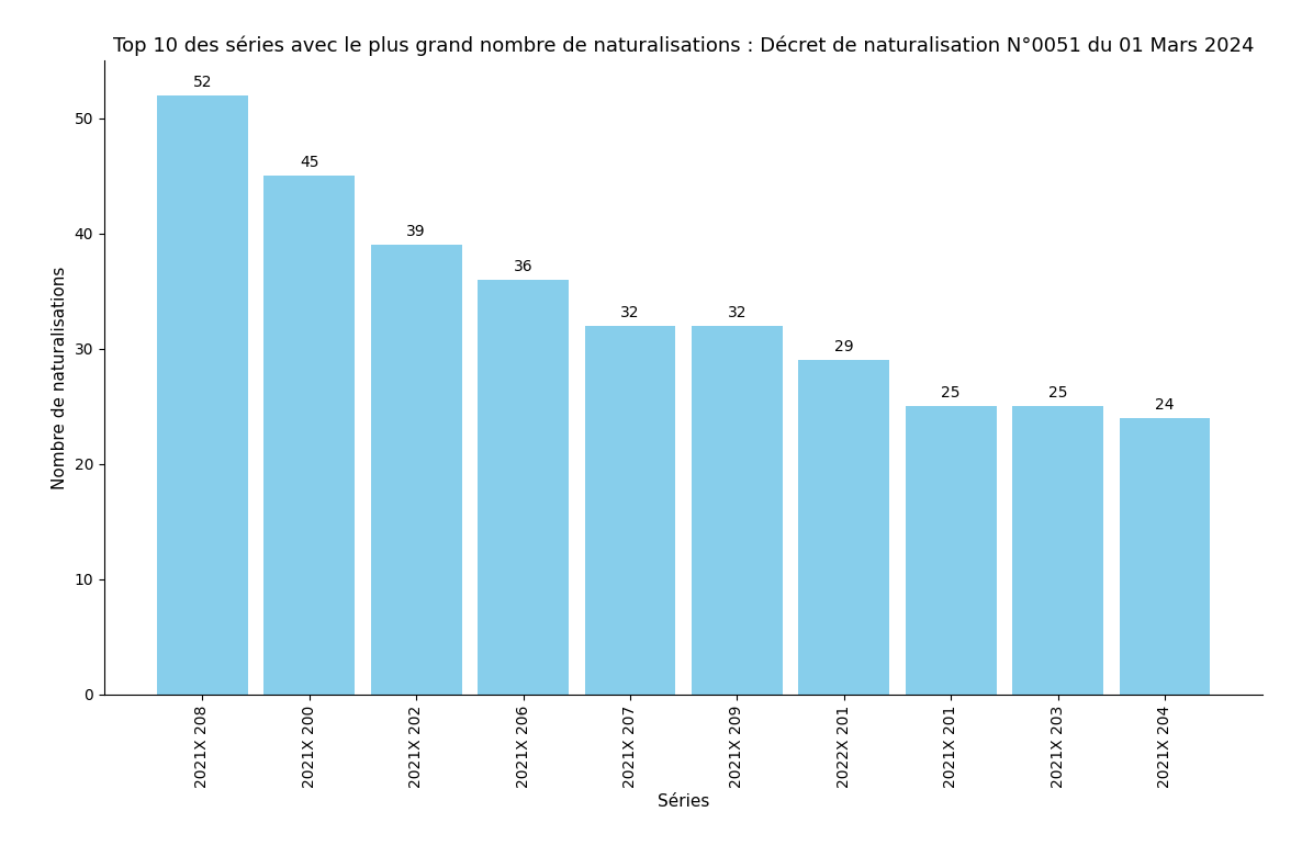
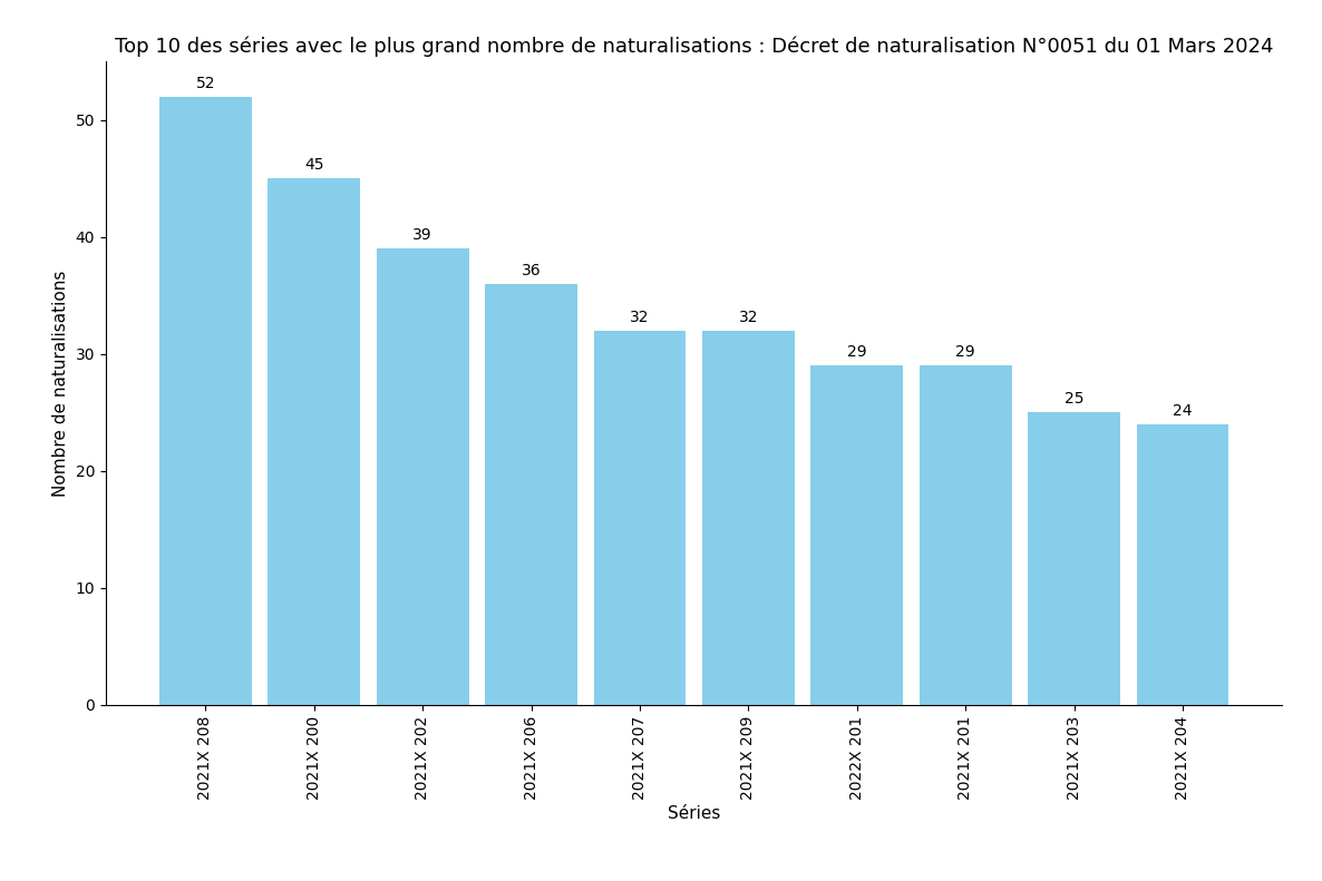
2021X 201: 25 -> 29
